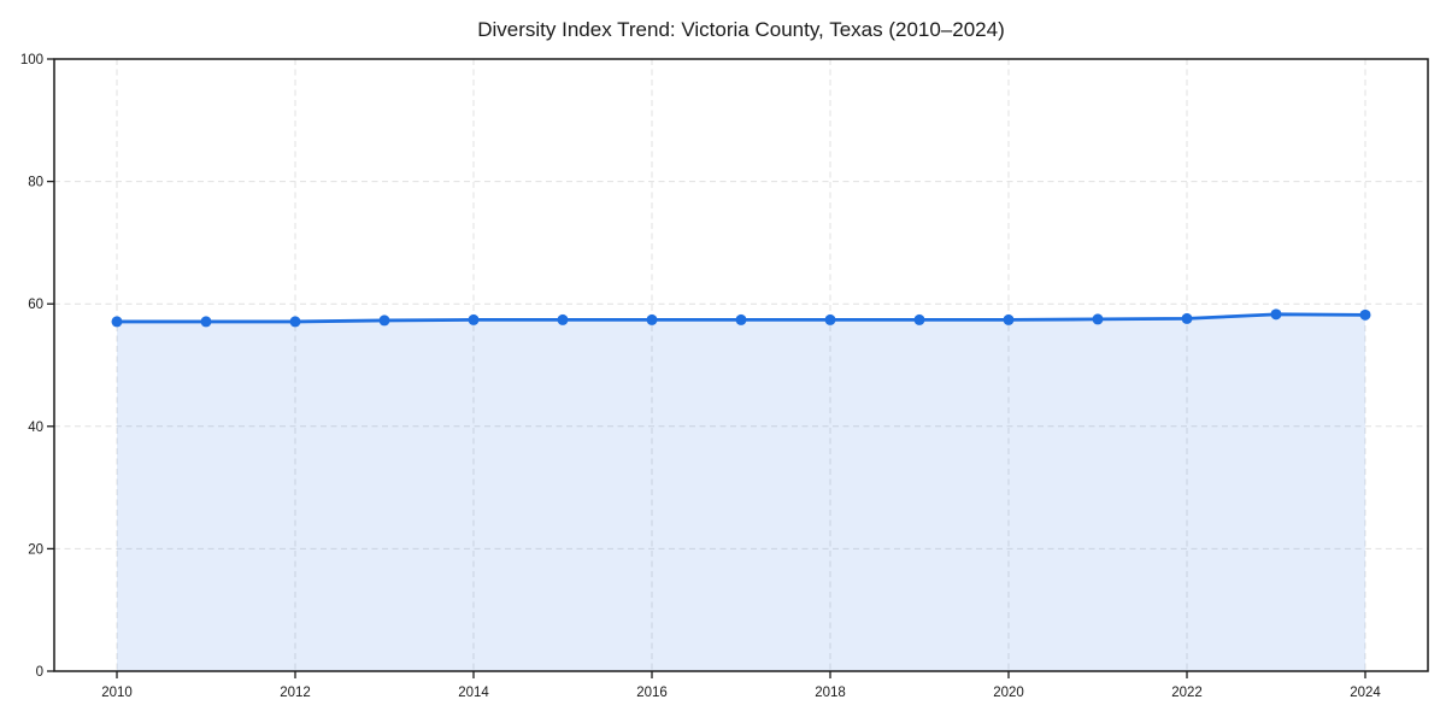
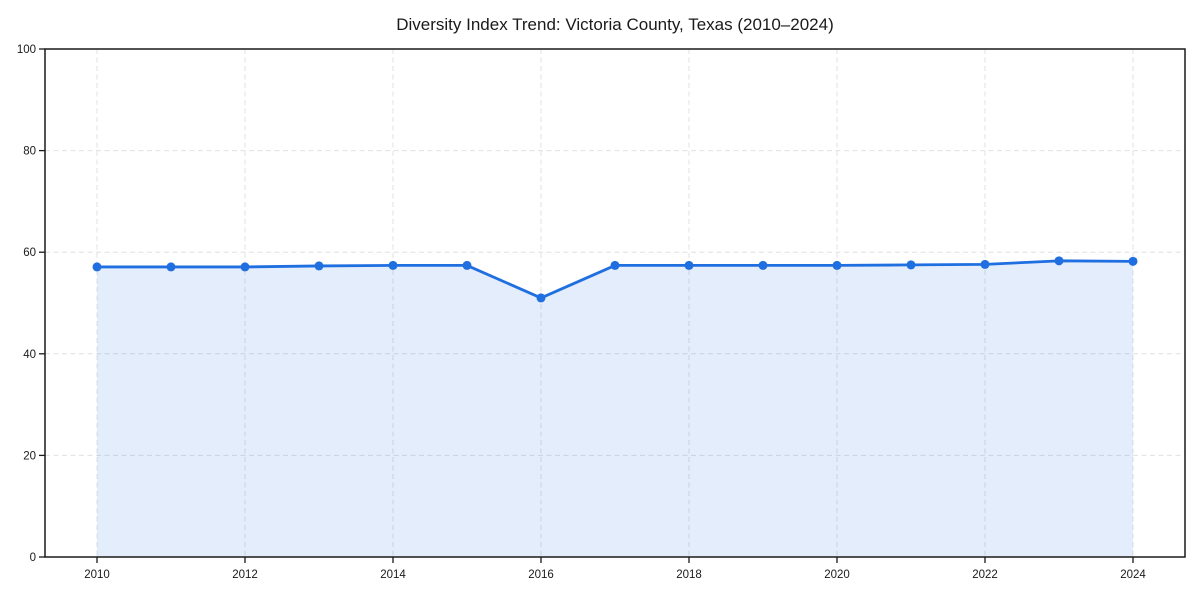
2016: 57 -> 51
